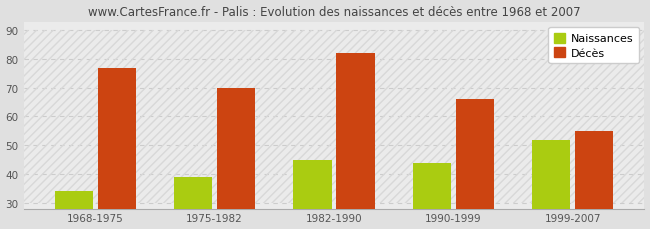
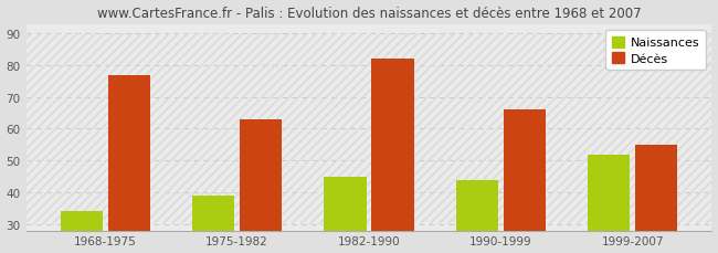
Décès/1975-1982: 70 -> 63
